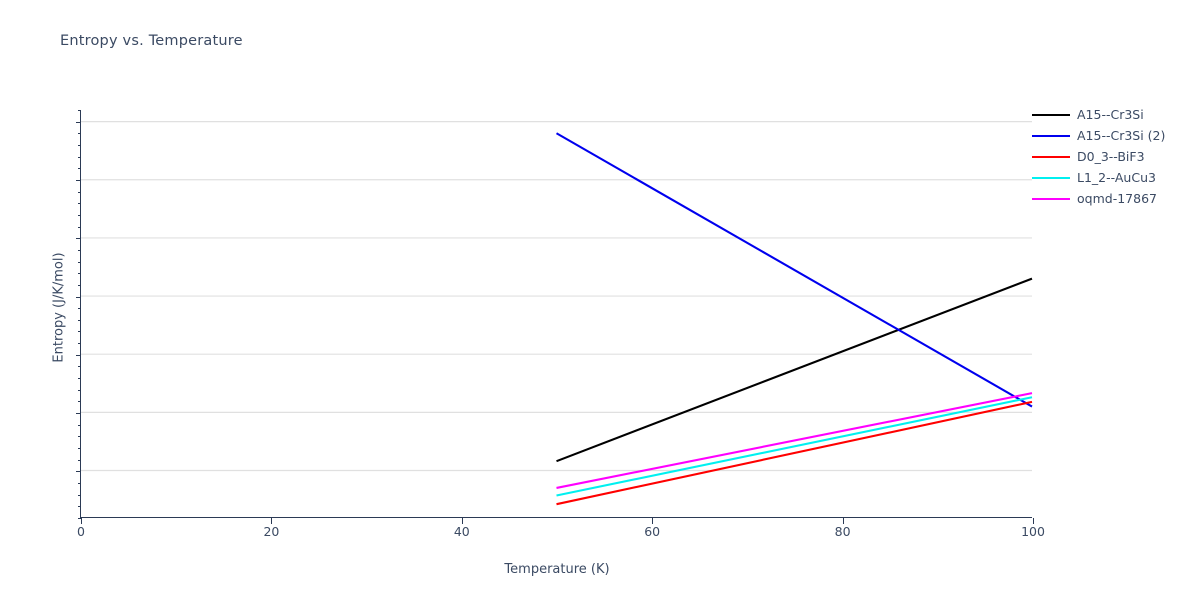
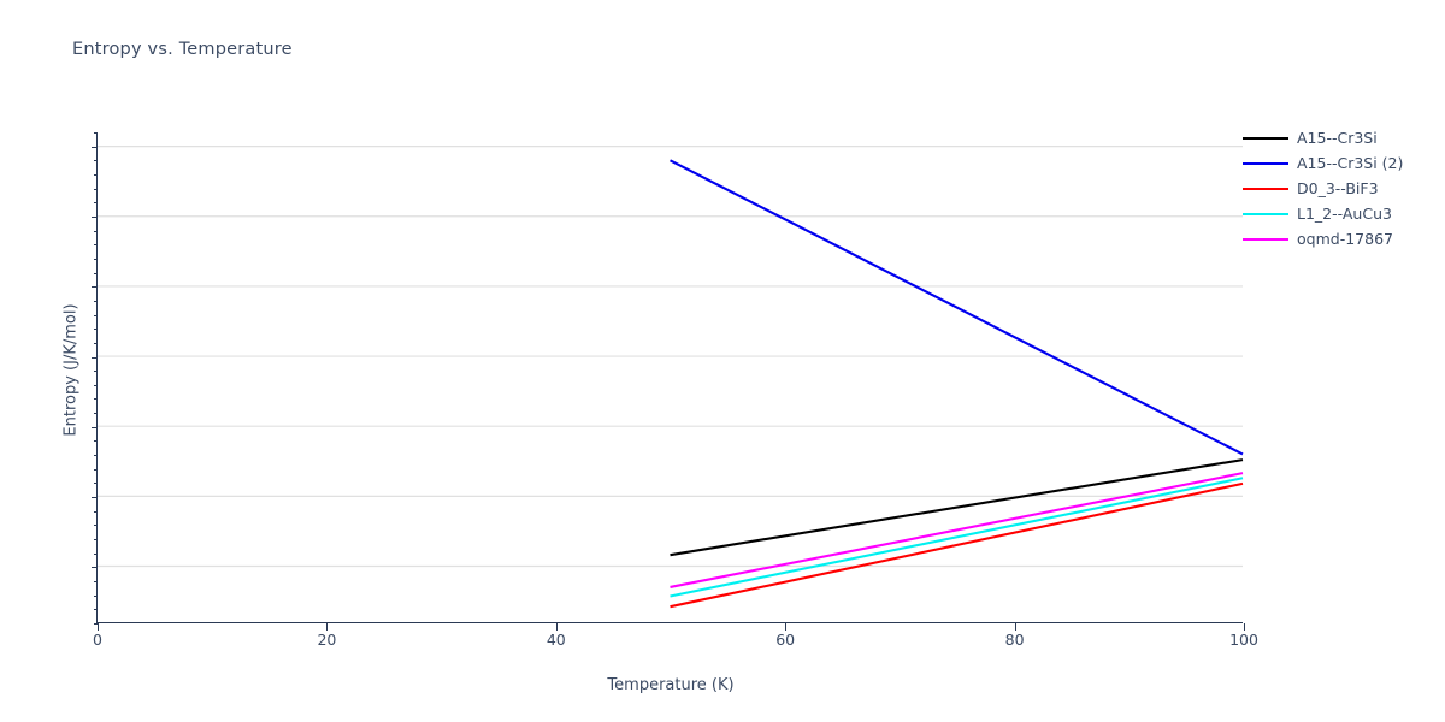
A15--Cr3Si/100: 23 -> 5
A15--Cr3Si (2)/100: 1 -> 6
